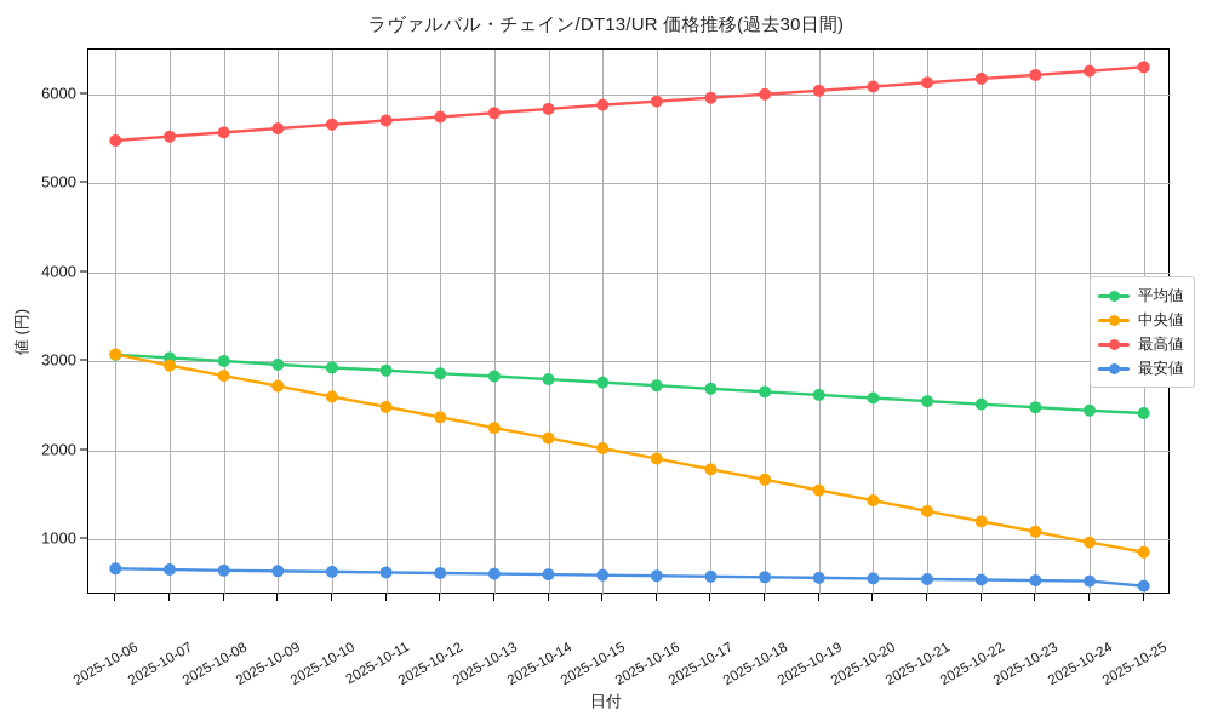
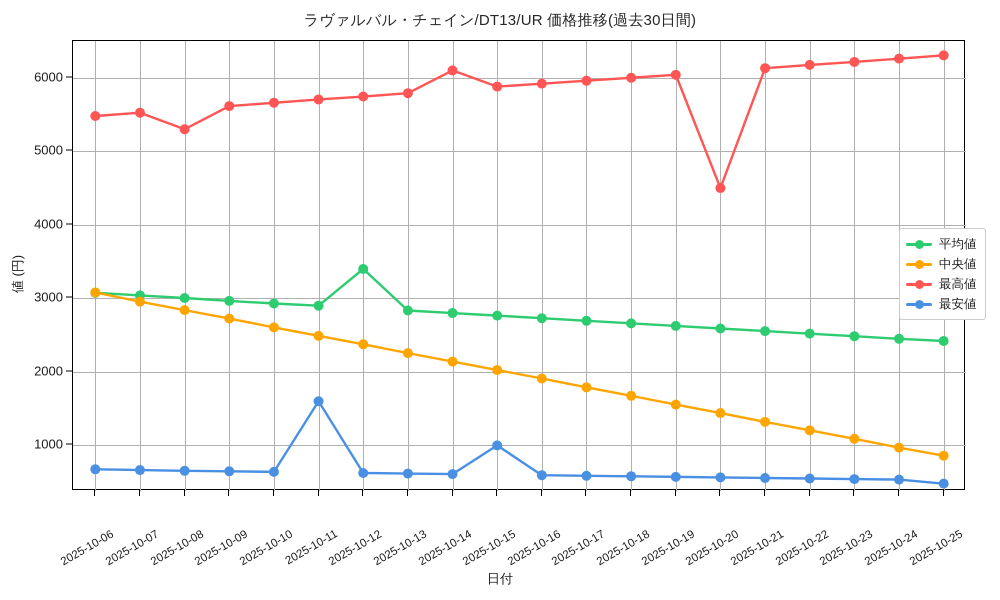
最高値/2025-10-08: 5600 -> 5300
最安値/2025-10-11: 600 -> 1600
平均値/2025-10-12: 2900 -> 3400
最高値/2025-10-14: 5800 -> 6100
最安値/2025-10-15: 600 -> 1000
最高値/2025-10-20: 6100 -> 4500
